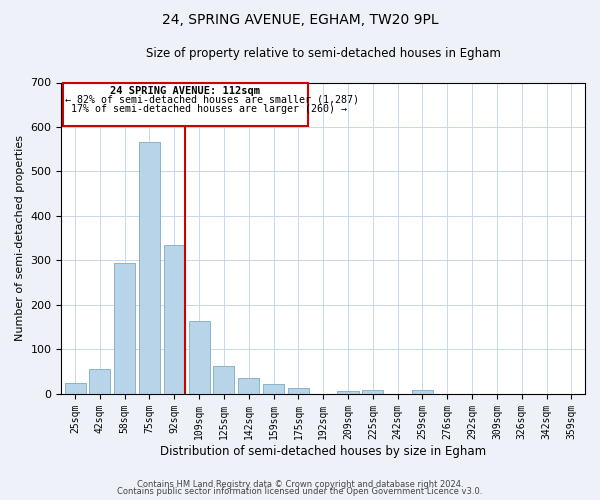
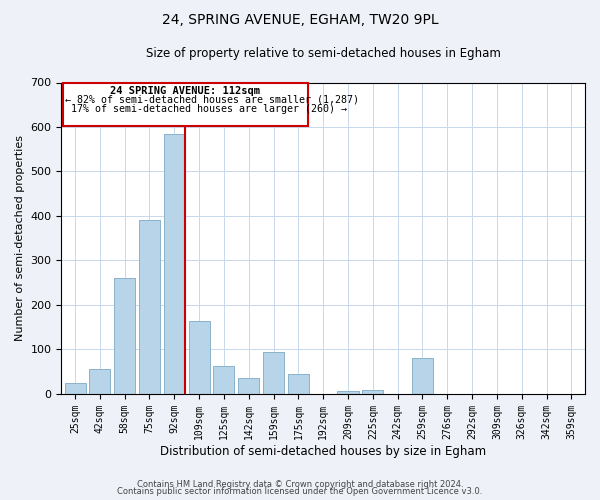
58sqm: 295 -> 260
75sqm: 567 -> 390
92sqm: 335 -> 585
159sqm: 22 -> 95
175sqm: 14 -> 45
259sqm: 8 -> 80
